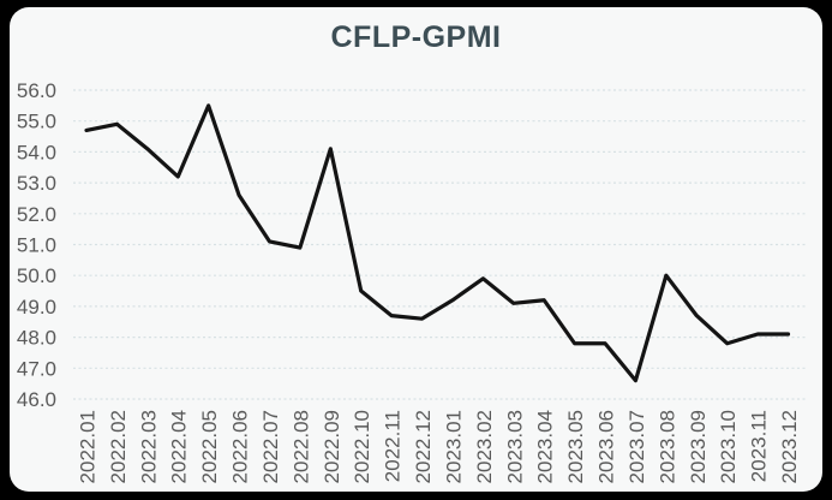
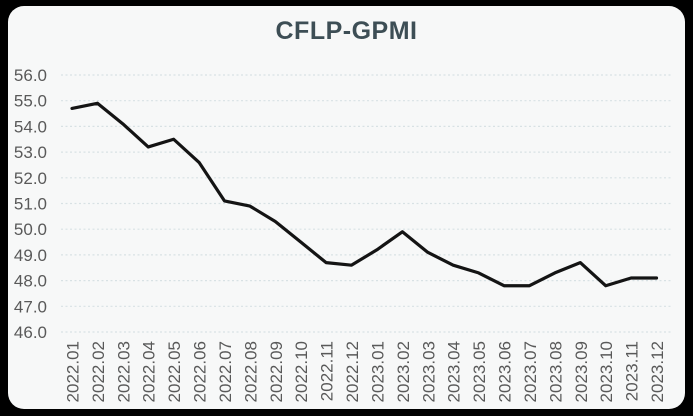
2022.05: 55.5 -> 53.5
2022.09: 54.1 -> 50.3
2023.04: 49.2 -> 48.6
2023.05: 47.8 -> 48.3
2023.07: 46.6 -> 47.8
2023.08: 50.0 -> 48.3
